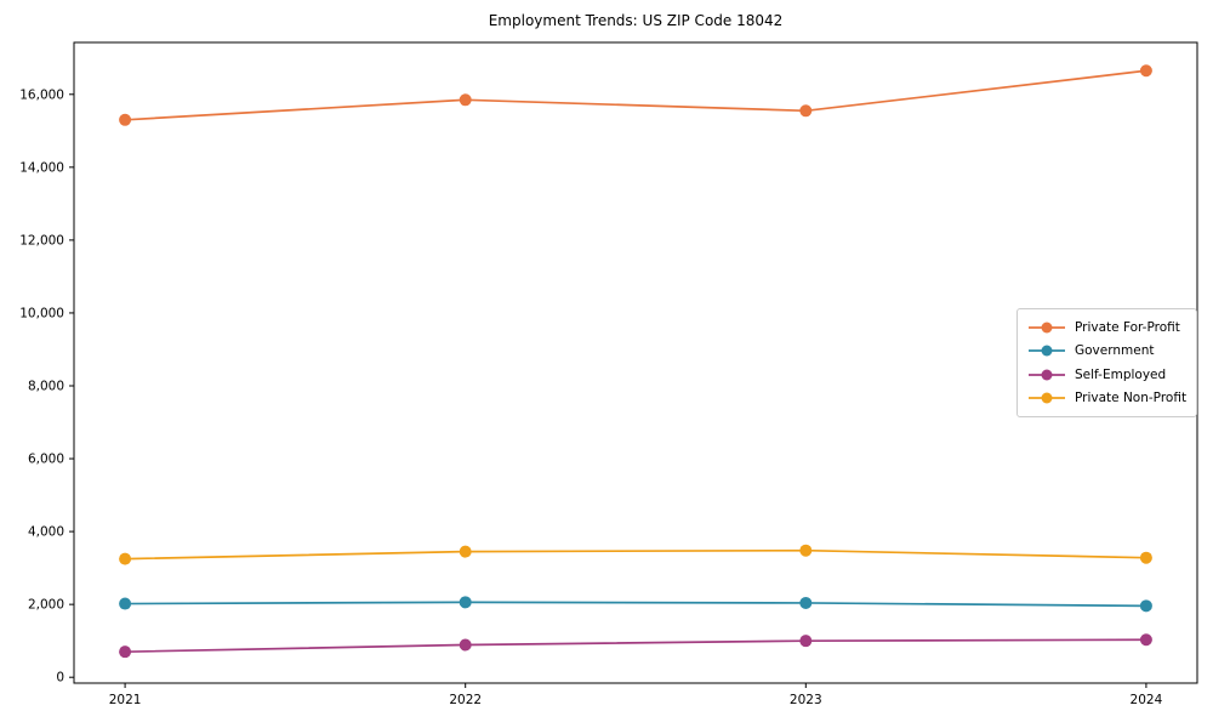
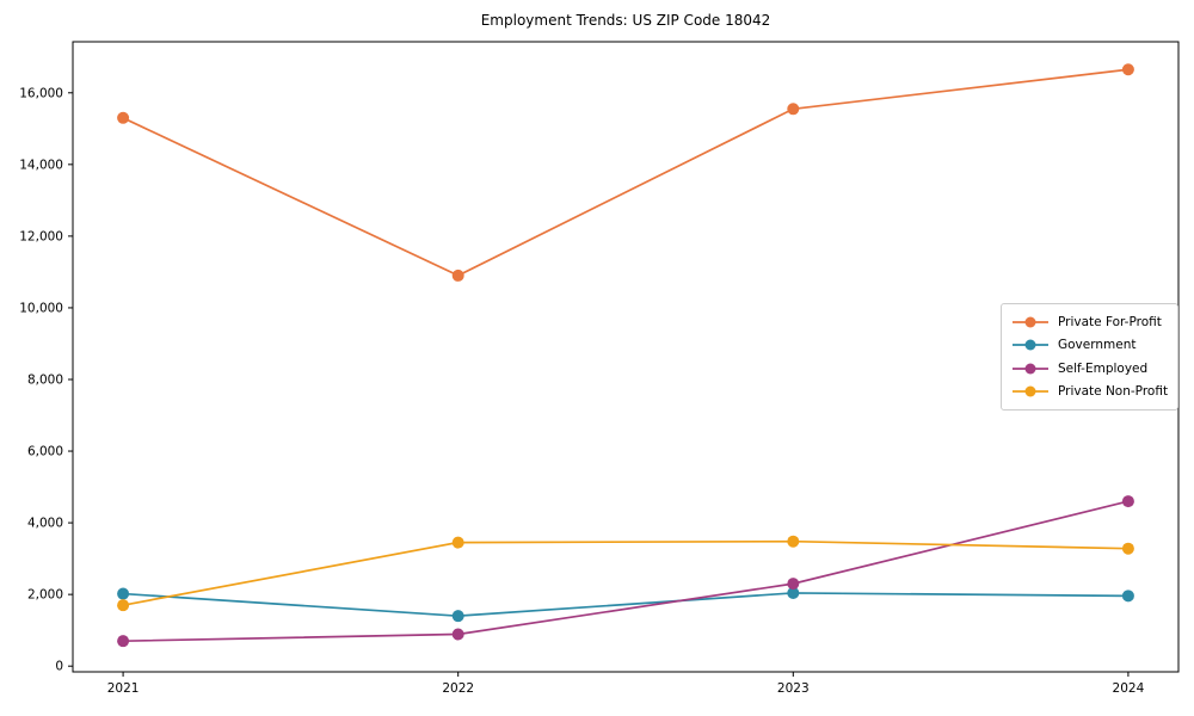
Private Non-Profit/2021: 3200 -> 1700
Private For-Profit/2022: 15800 -> 10900
Government/2022: 2100 -> 1400
Self-Employed/2023: 1000 -> 2300
Self-Employed/2024: 1000 -> 4600
